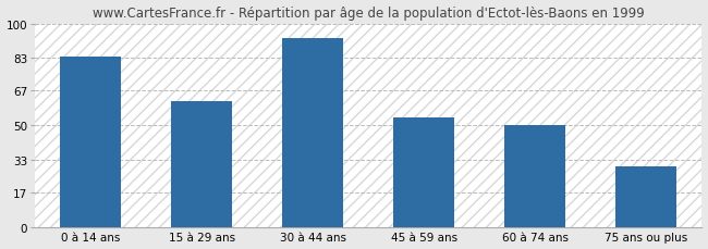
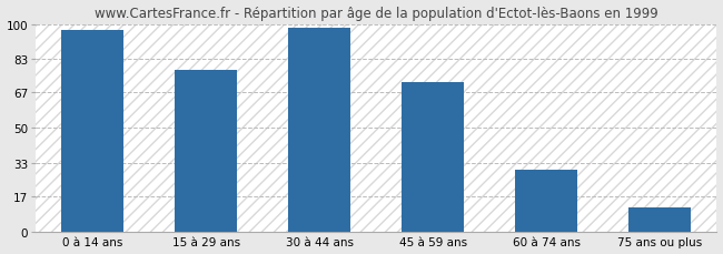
0 à 14 ans: 84 -> 97
15 à 29 ans: 62 -> 78
30 à 44 ans: 93 -> 98
45 à 59 ans: 54 -> 72
60 à 74 ans: 50 -> 30
75 ans ou plus: 30 -> 12
